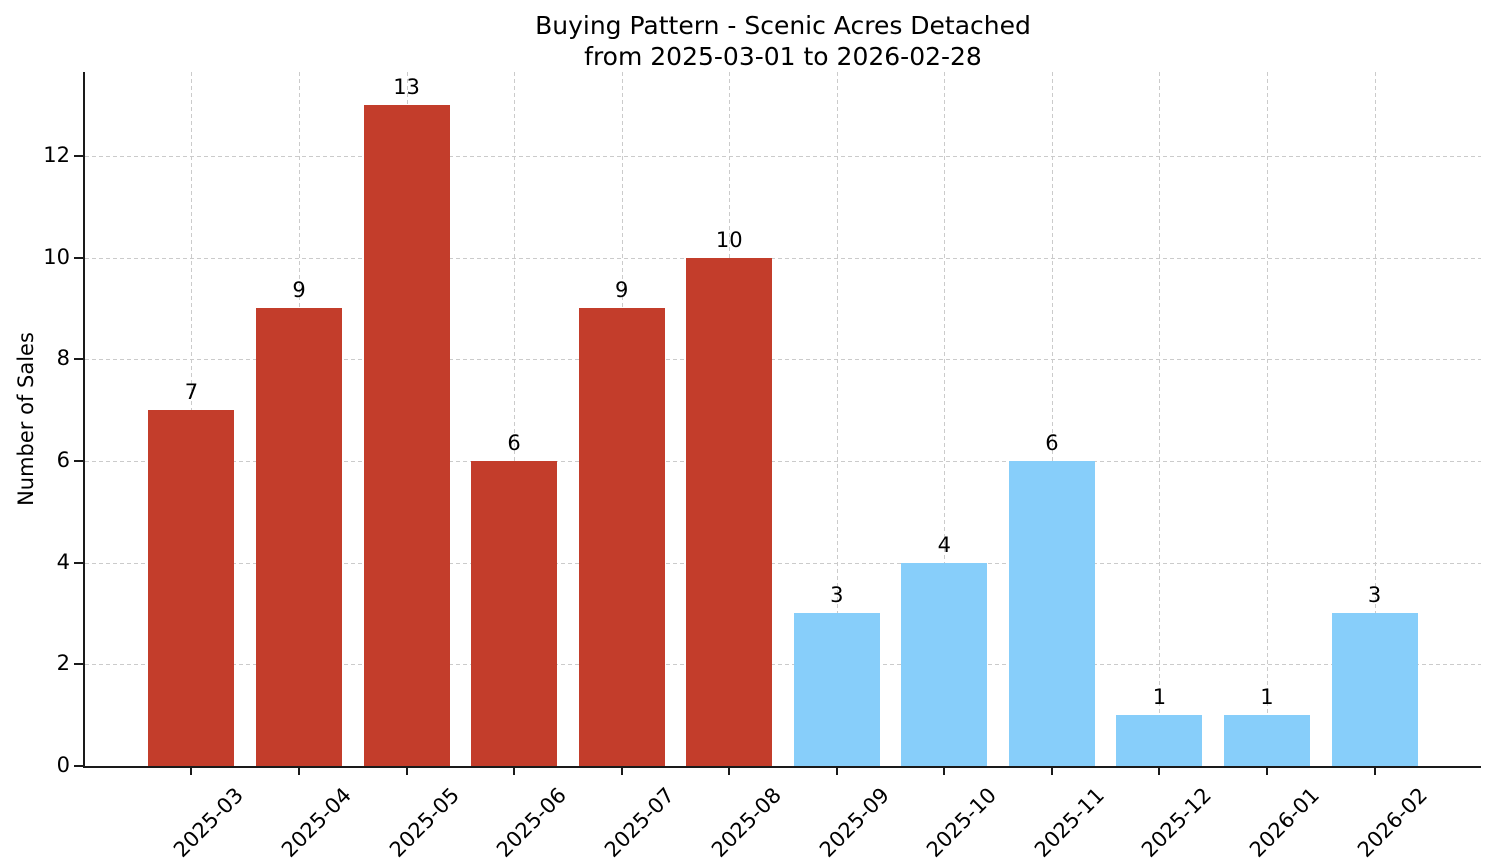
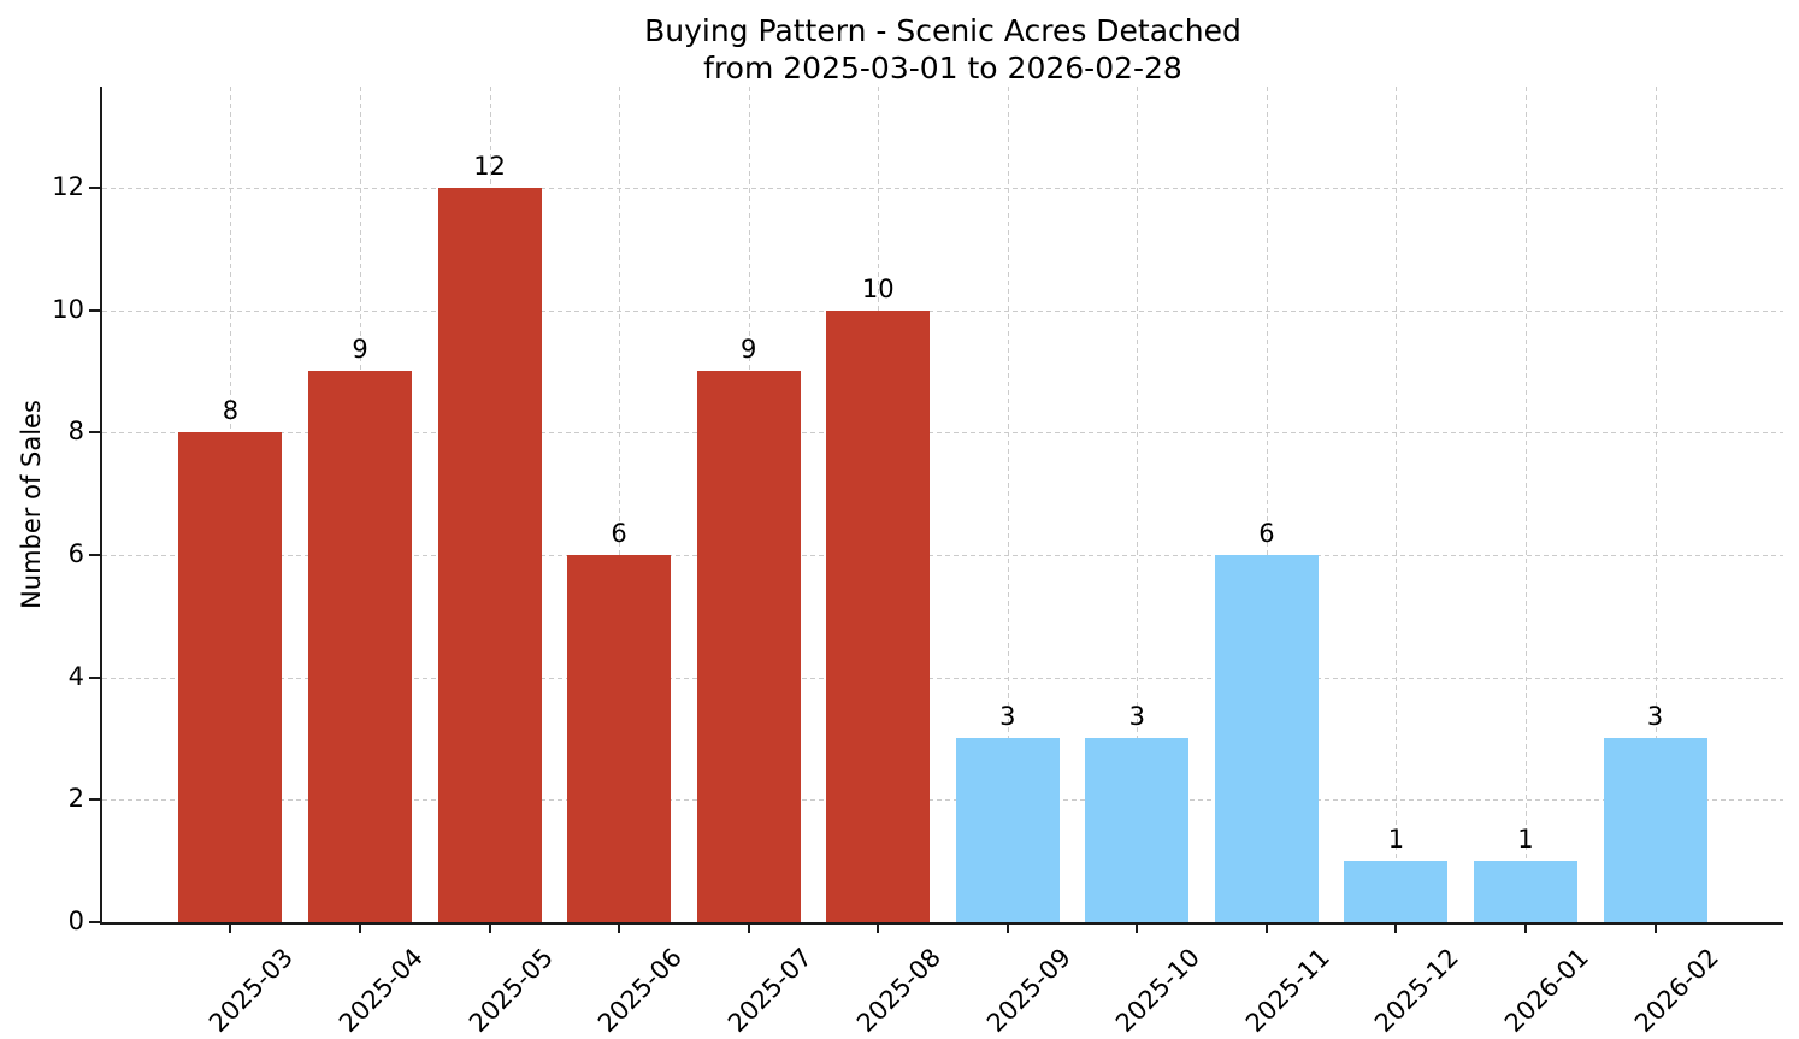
2025-03: 7 -> 8
2025-05: 13 -> 12
2025-10: 4 -> 3
